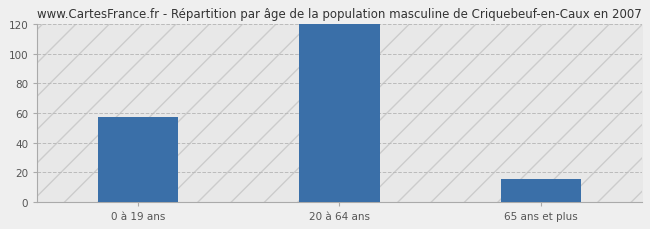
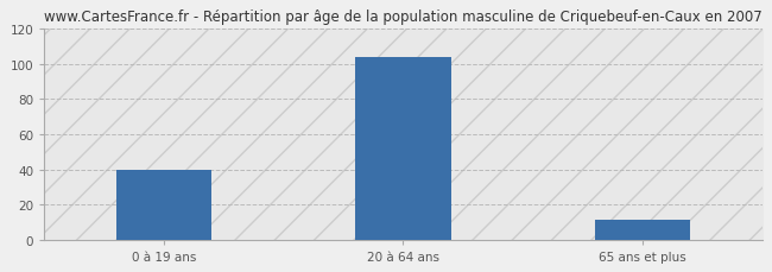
0 à 19 ans: 57 -> 40
20 à 64 ans: 120 -> 104
65 ans et plus: 15 -> 11
